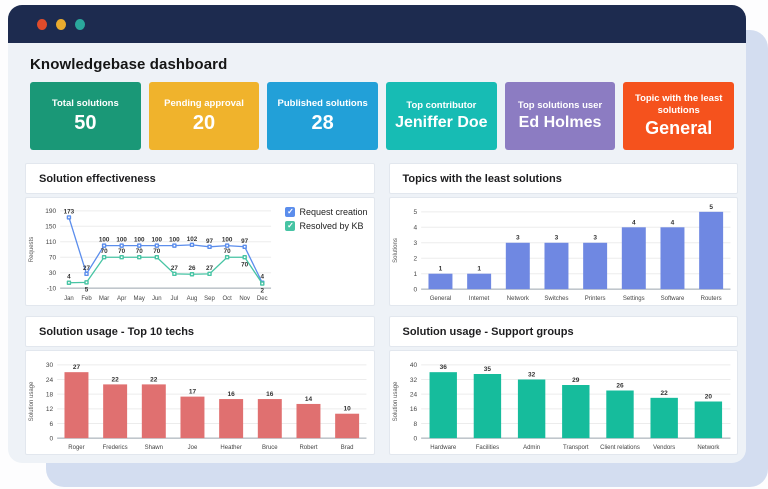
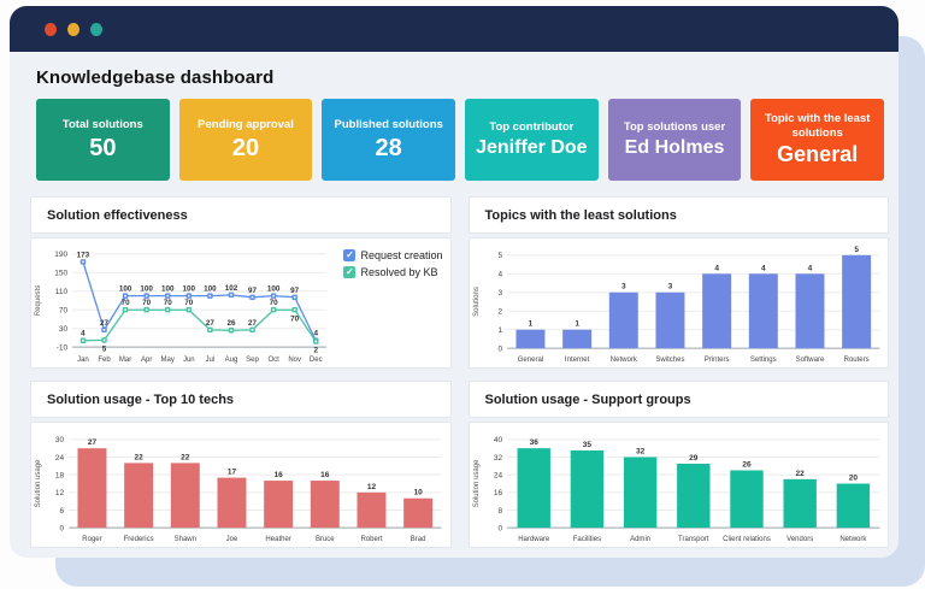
Topics with the least solutions/Printers: 3 -> 4
Solution usage - Top 10 techs/Robert: 14 -> 12
